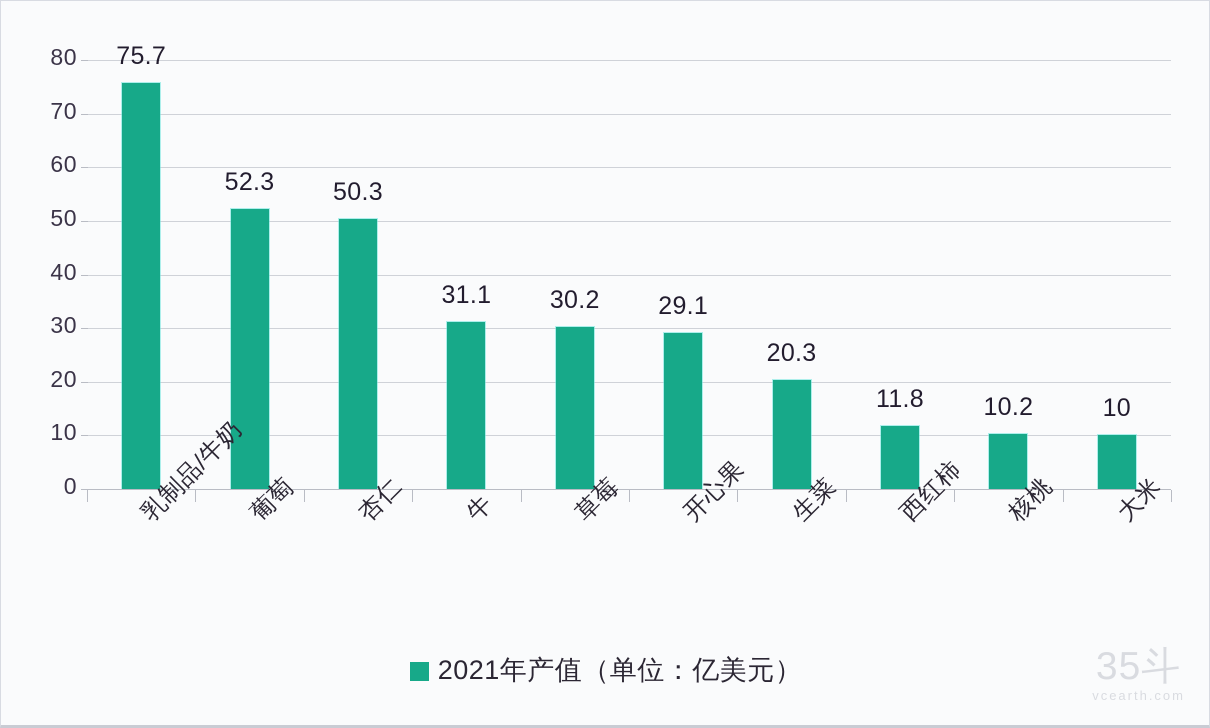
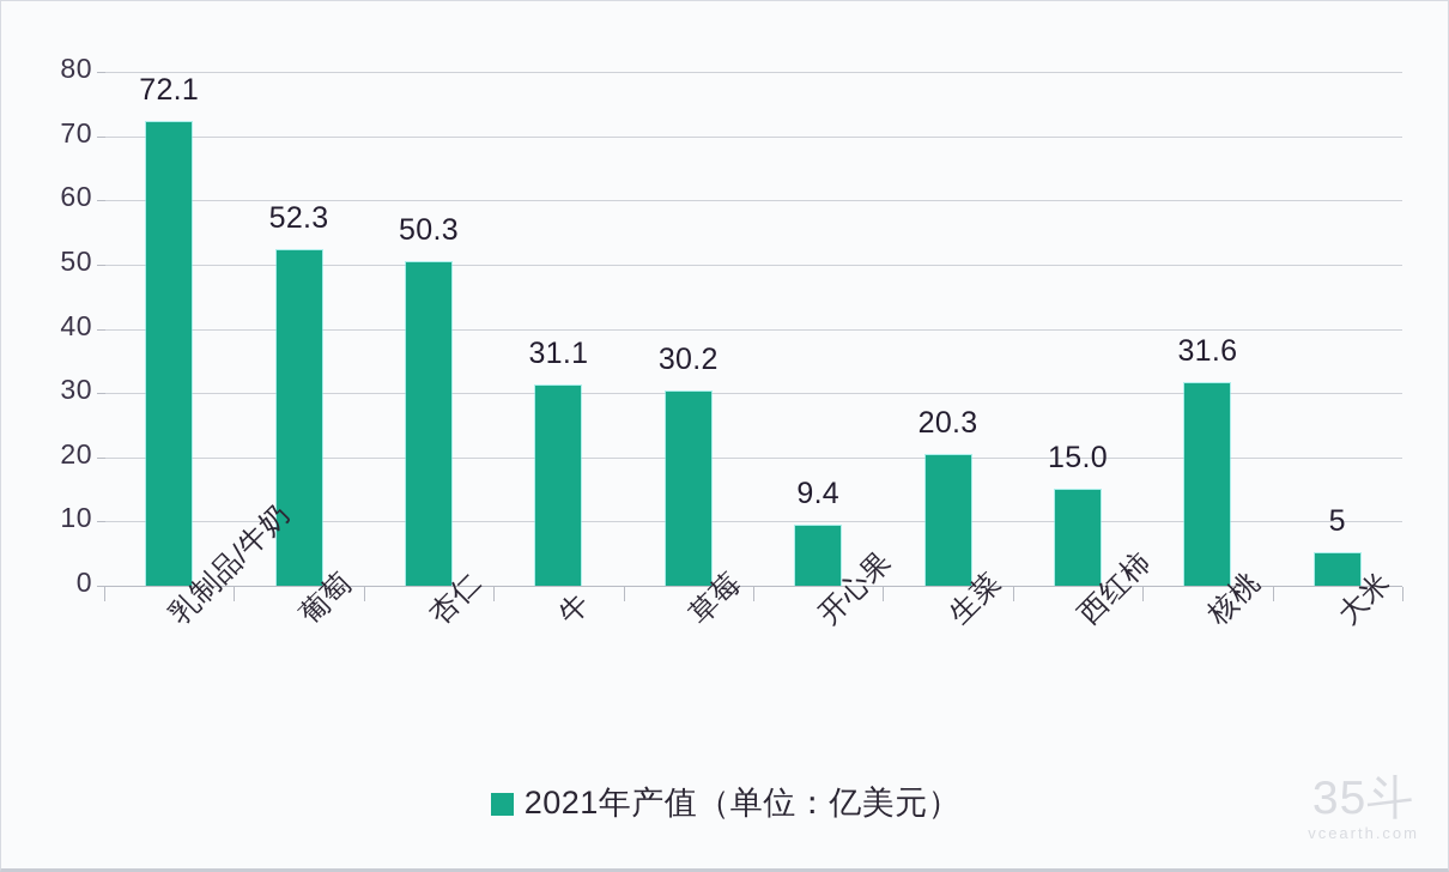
乳制品/牛奶: 75.7 -> 72.1
开心果: 29.1 -> 9.4
西红柿: 11.8 -> 15.0
核桃: 10.2 -> 31.6
大米: 10 -> 5
